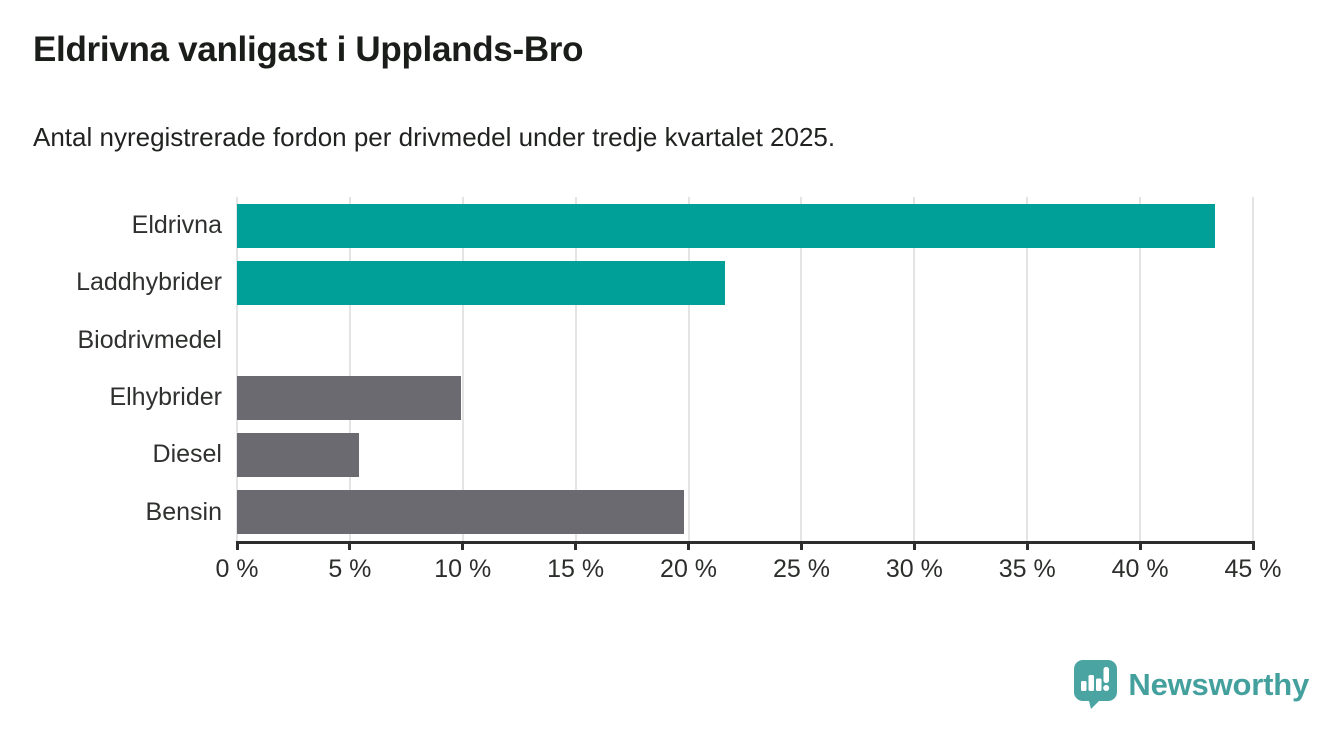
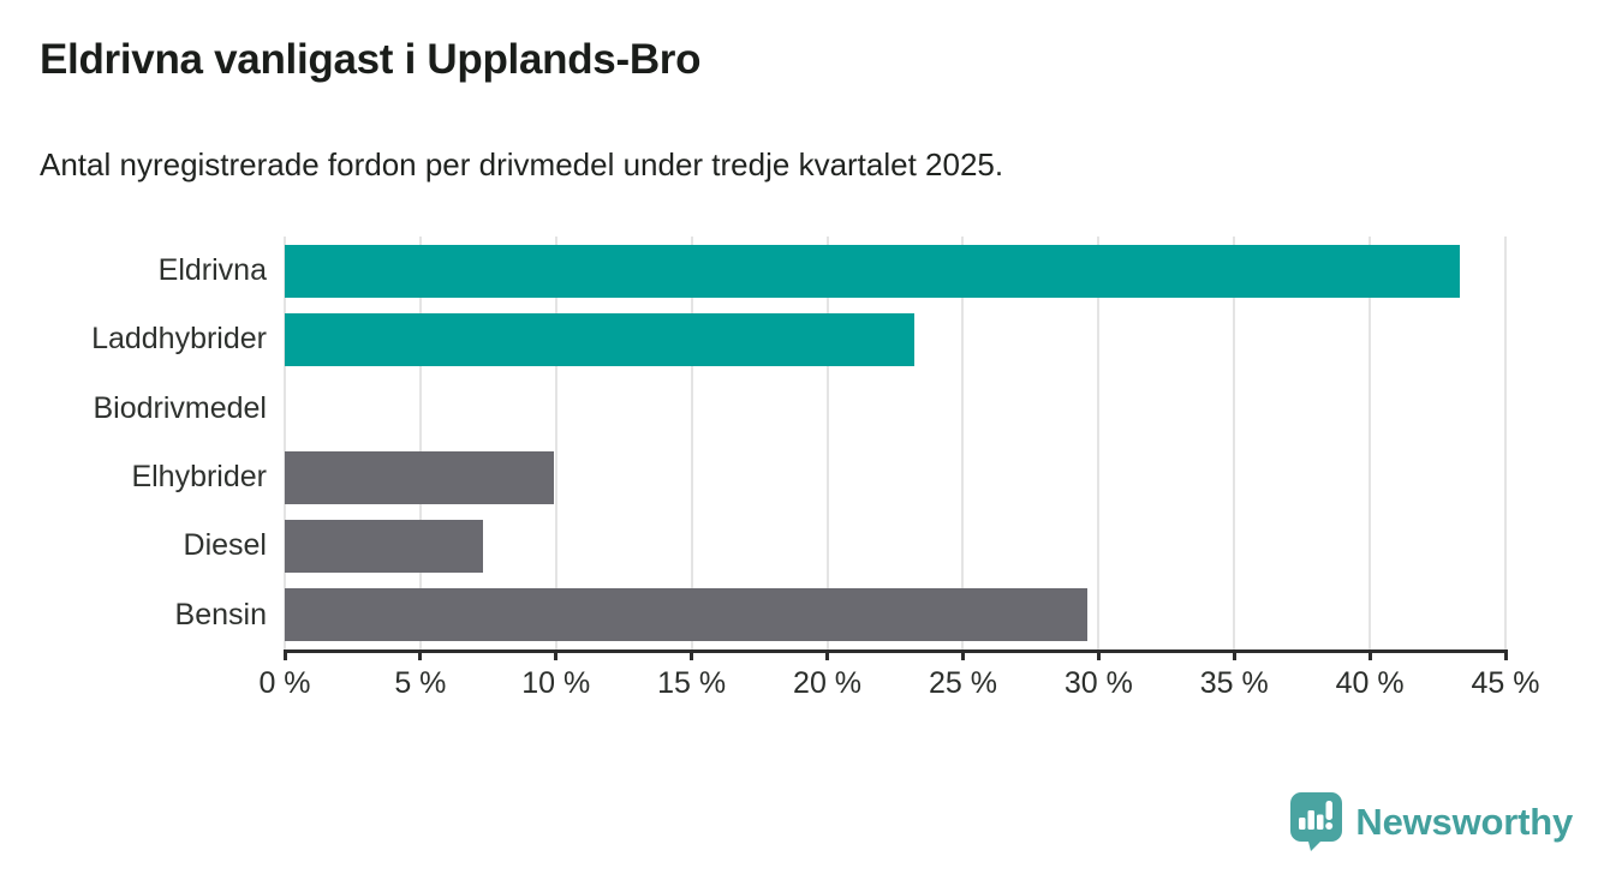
Laddhybrider: 21.6% -> 23.2%
Diesel: 5.4% -> 7.3%
Bensin: 19.8% -> 29.6%
